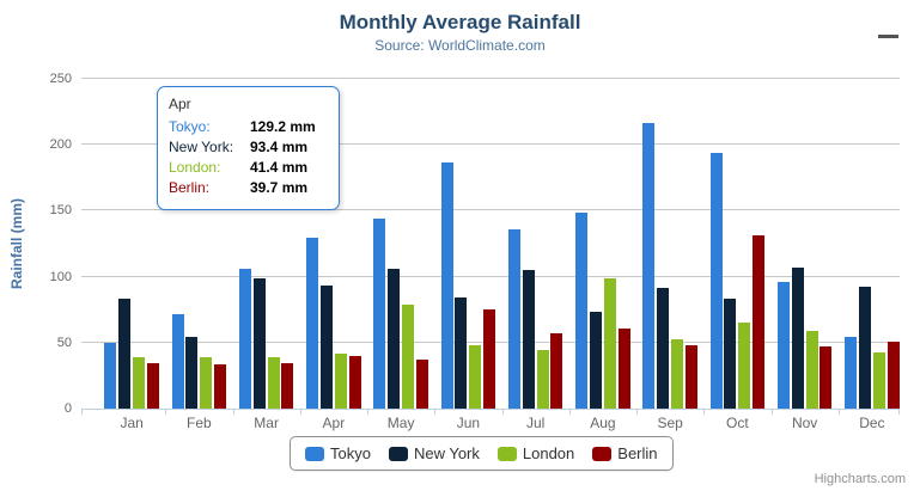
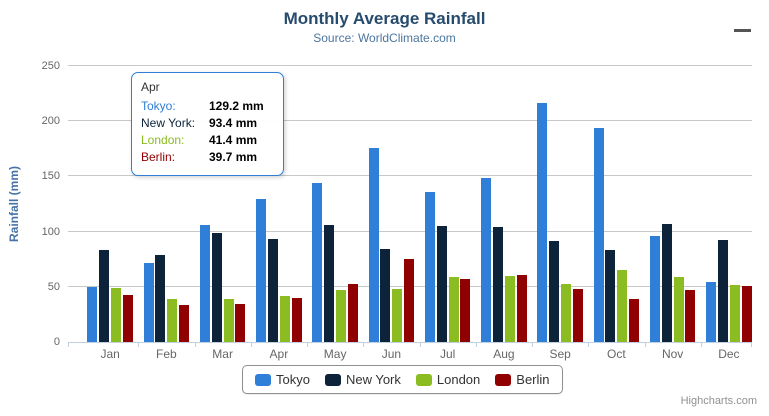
London/Jan: 39 -> 49
Berlin/Jan: 34 -> 42
New York/Feb: 54 -> 79
London/May: 79 -> 47
Berlin/May: 37 -> 53
Tokyo/Jun: 187 -> 176
London/Jul: 44 -> 59
New York/Aug: 73 -> 104
London/Aug: 99 -> 60
Berlin/Oct: 131 -> 39
London/Dec: 43 -> 51
